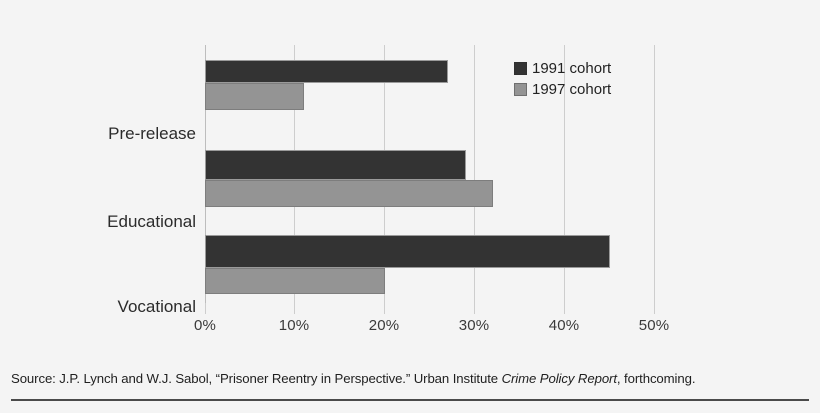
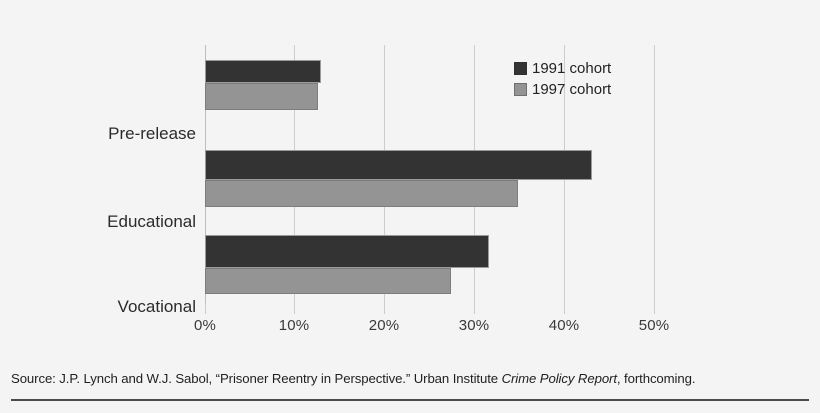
1991 cohort/Pre-release: 27% -> 13%
1997 cohort/Pre-release: 11% -> 12%
1991 cohort/Educational: 29% -> 43%
1997 cohort/Educational: 32% -> 35%
1991 cohort/Vocational: 45% -> 32%
1997 cohort/Vocational: 20% -> 27%
